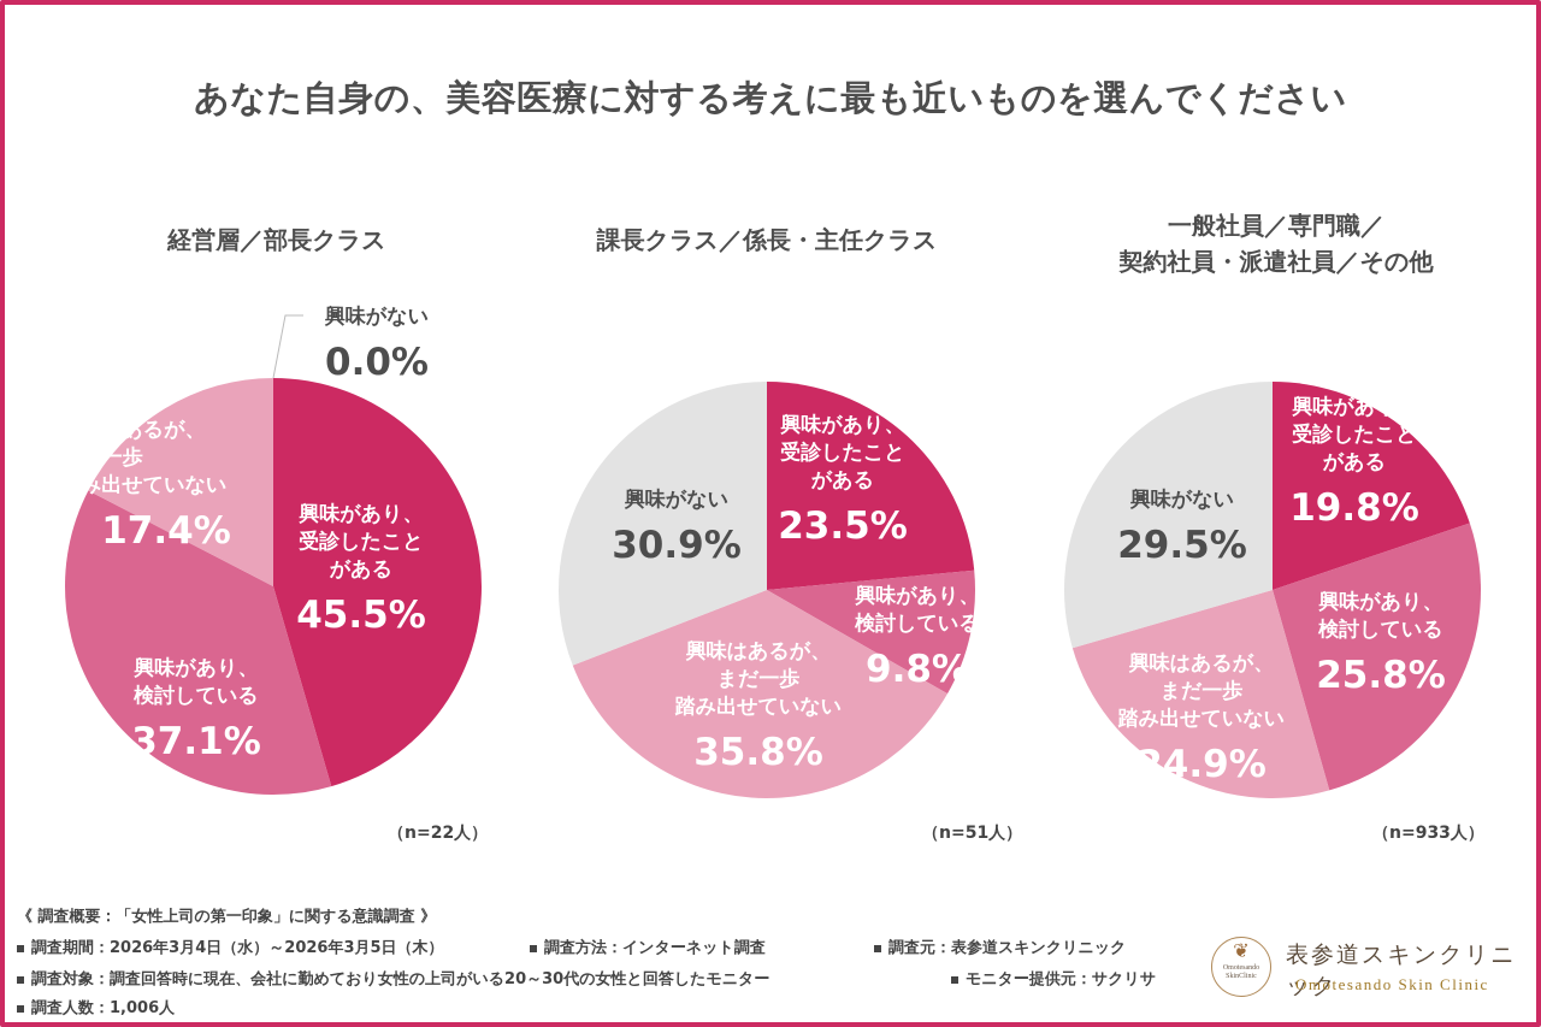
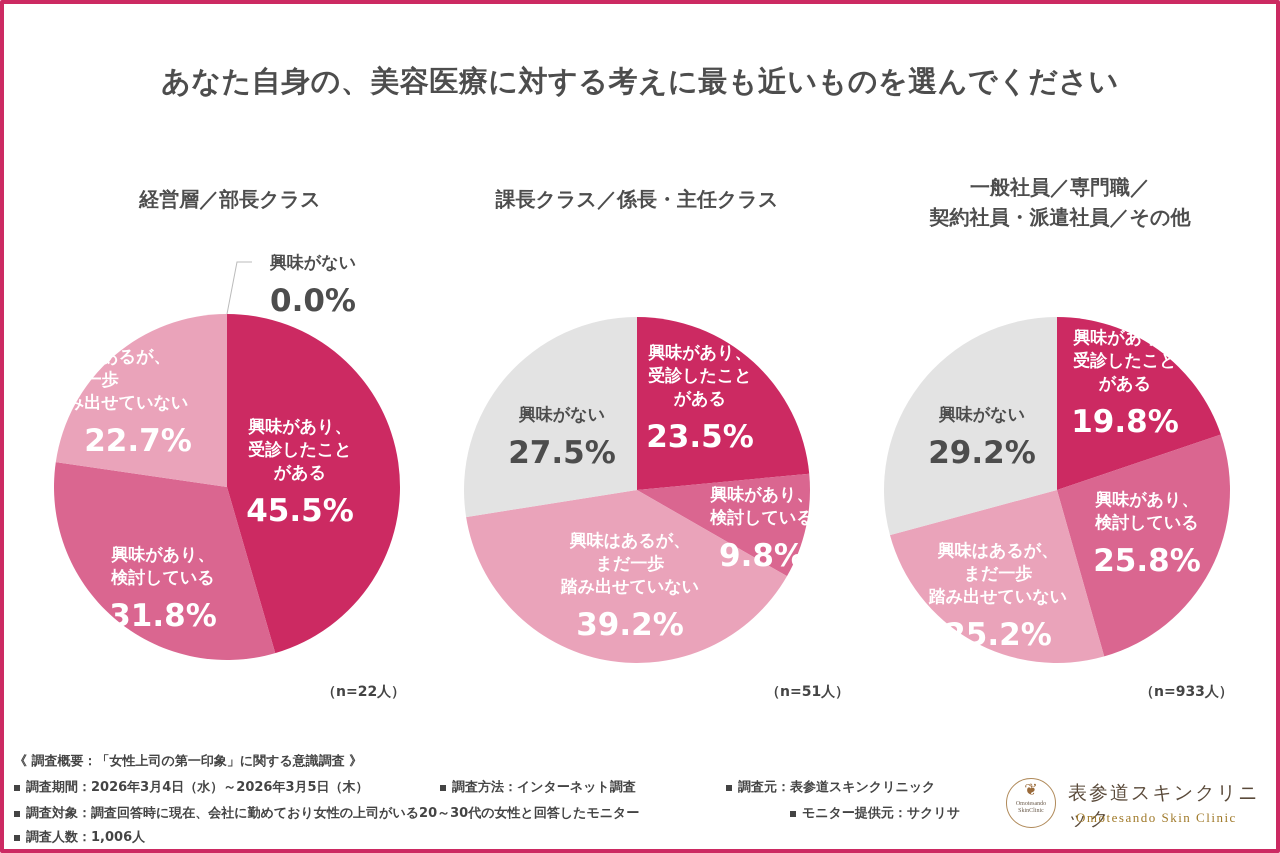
経営層／部長クラス/興味があり、検討している: 37.1% -> 31.8%
経営層／部長クラス/興味はあるが、まだ一歩踏み出せていない: 17.4% -> 22.7%
課長クラス／係長・主任クラス/興味はあるが、まだ一歩踏み出せていない: 35.8% -> 39.2%
課長クラス／係長・主任クラス/興味がない: 30.9% -> 27.5%
一般社員／専門職／契約社員・派遣社員／その他/興味はあるが、まだ一歩踏み出せていない: 24.9% -> 25.2%
一般社員／専門職／契約社員・派遣社員／その他/興味がない: 29.5% -> 29.2%
